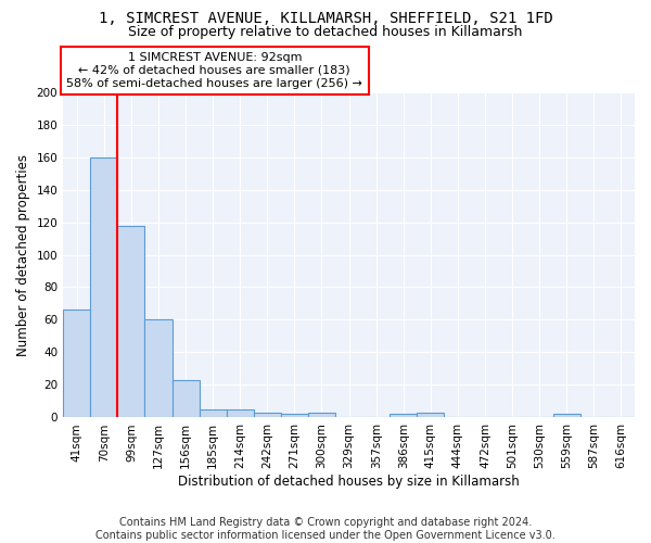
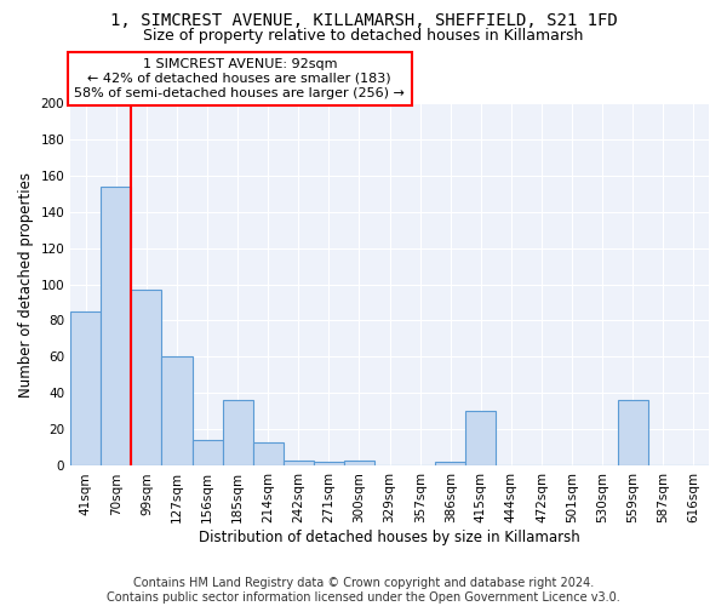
41sqm: 66 -> 85
70sqm: 160 -> 154
99sqm: 118 -> 97
156sqm: 23 -> 14
185sqm: 5 -> 36
214sqm: 5 -> 13
415sqm: 3 -> 30
559sqm: 2 -> 36
